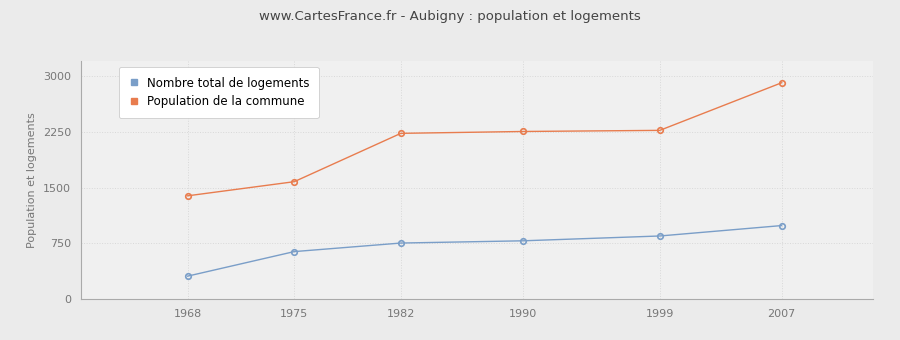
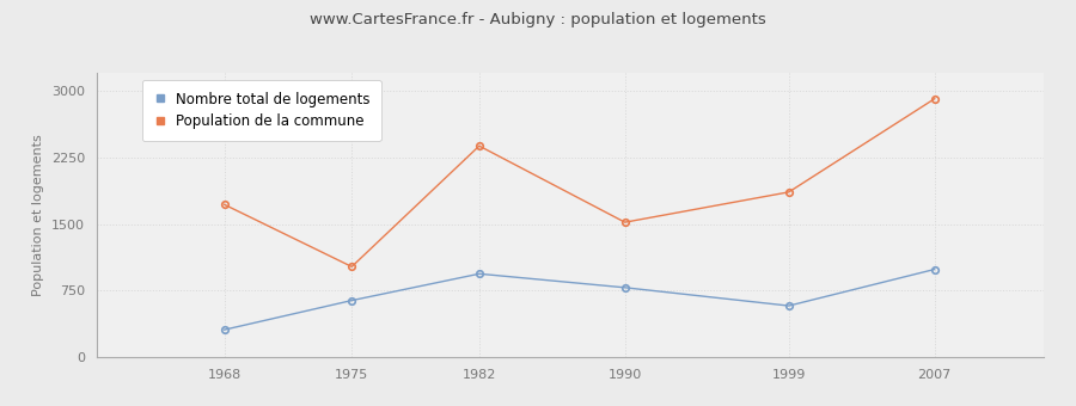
Population de la commune/1968: 1390 -> 1720
Population de la commune/1975: 1580 -> 1020
Nombre total de logements/1982: 760 -> 940
Population de la commune/1982: 2230 -> 2380
Population de la commune/1990: 2260 -> 1520
Nombre total de logements/1999: 850 -> 580
Population de la commune/1999: 2270 -> 1860
